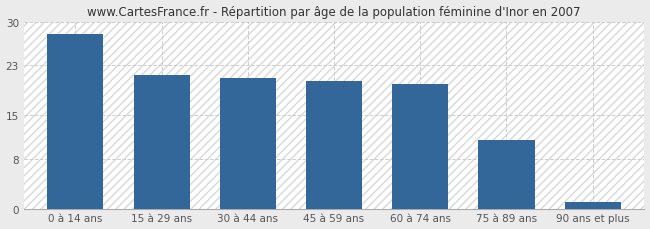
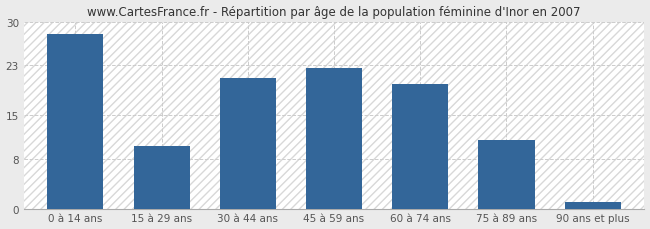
15 à 29 ans: 21.4 -> 10.0
45 à 59 ans: 20.4 -> 22.5
